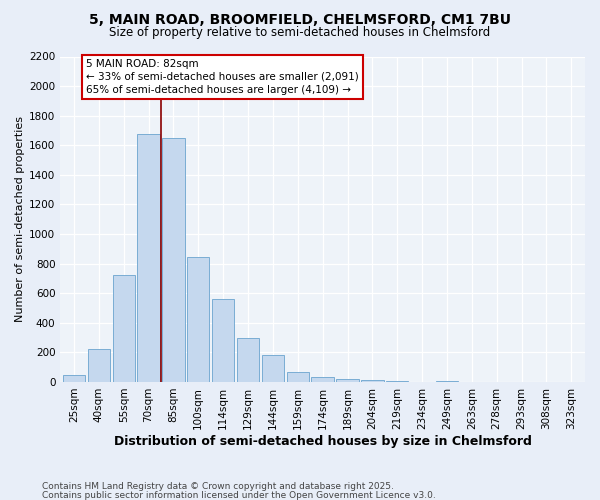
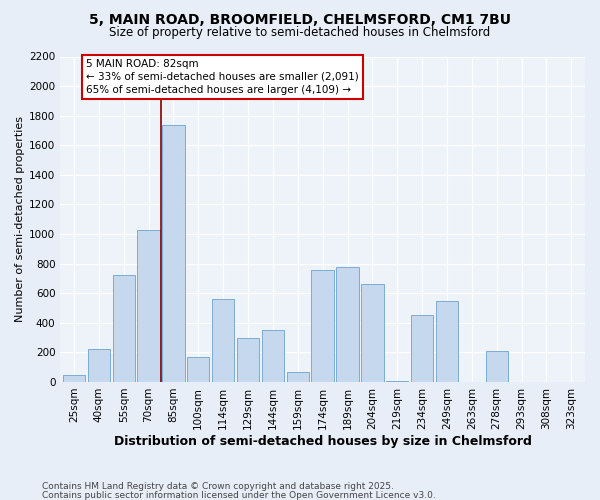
70sqm: 1680 -> 1030
85sqm: 1650 -> 1740
100sqm: 840 -> 170
144sqm: 180 -> 350
174sqm: 40 -> 760
189sqm: 20 -> 780
204sqm: 10 -> 660
234sqm: 0 -> 450
249sqm: 10 -> 550
278sqm: 0 -> 210
